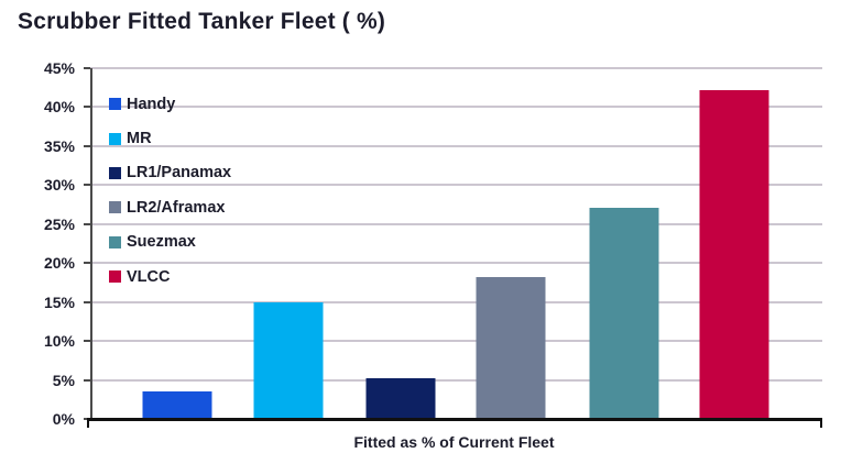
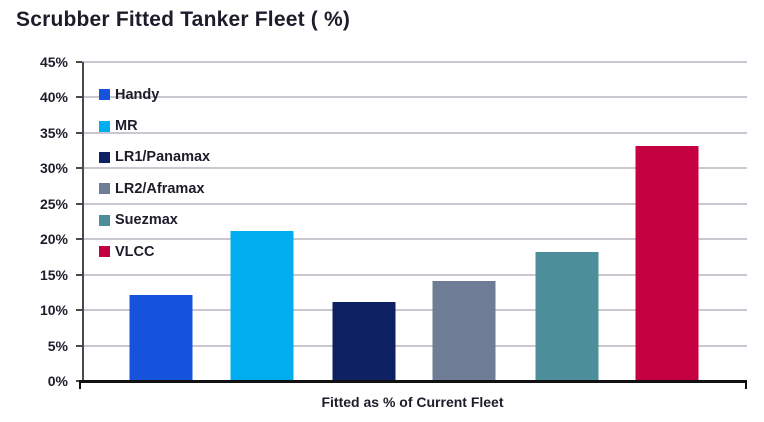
Handy: 3% -> 12%
MR: 15% -> 21%
LR1/Panamax: 5% -> 11%
LR2/Aframax: 18% -> 14%
Suezmax: 27% -> 18%
VLCC: 42% -> 33%
